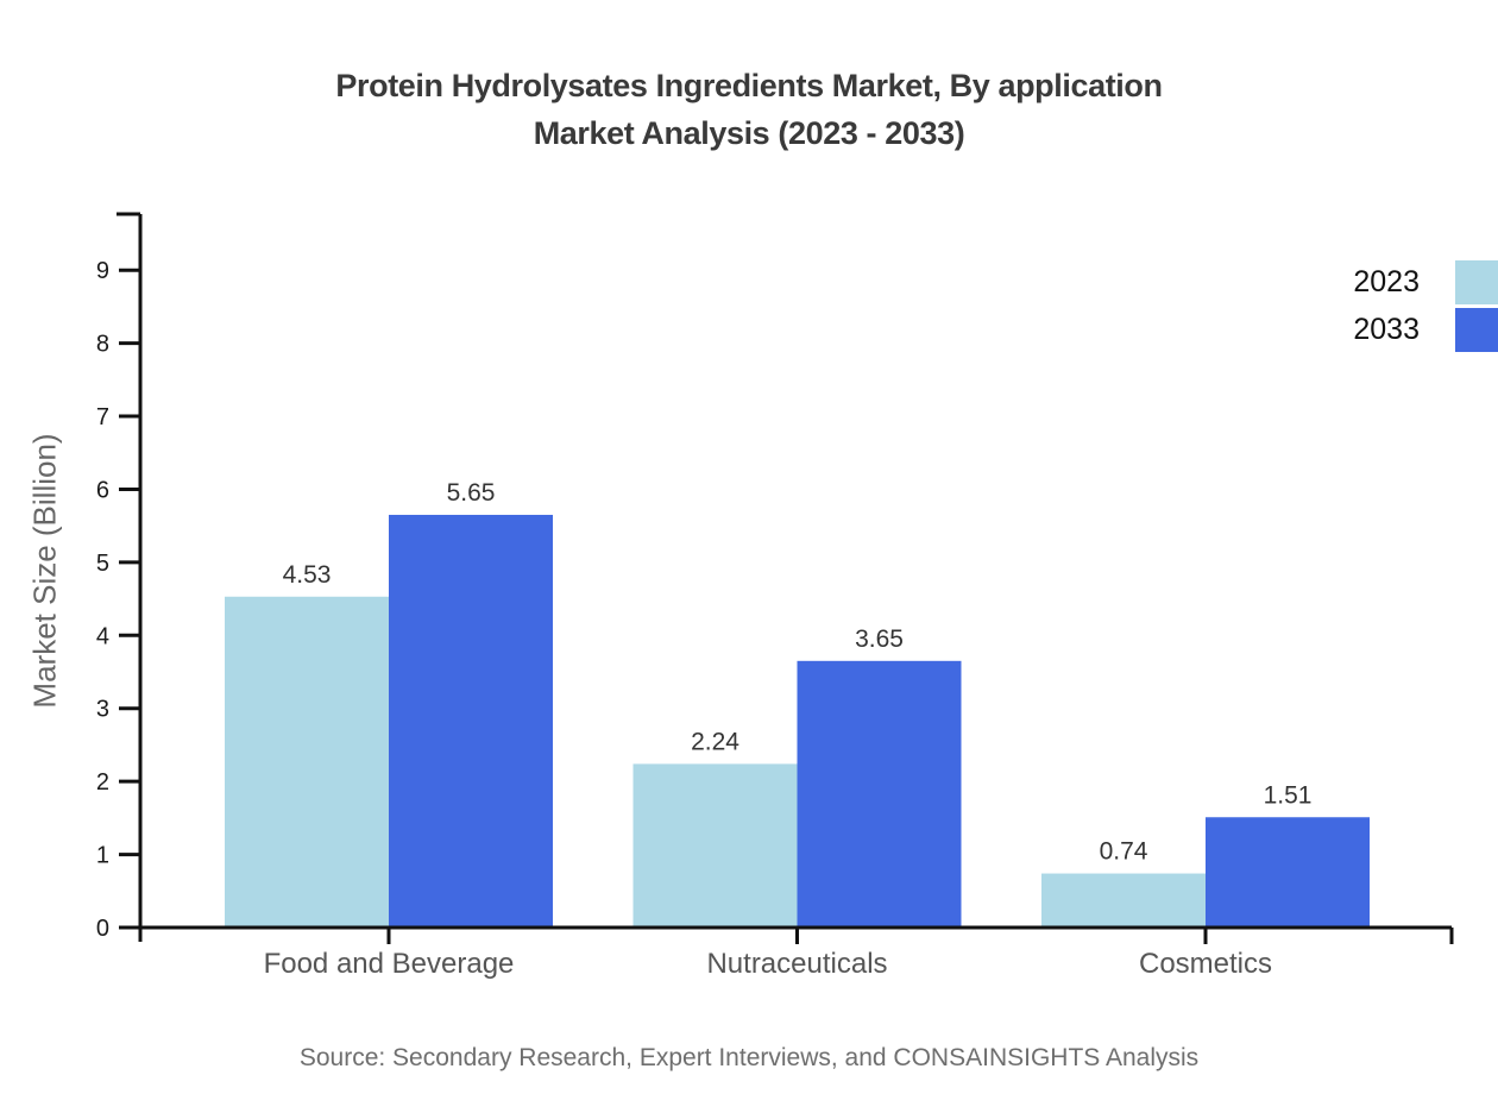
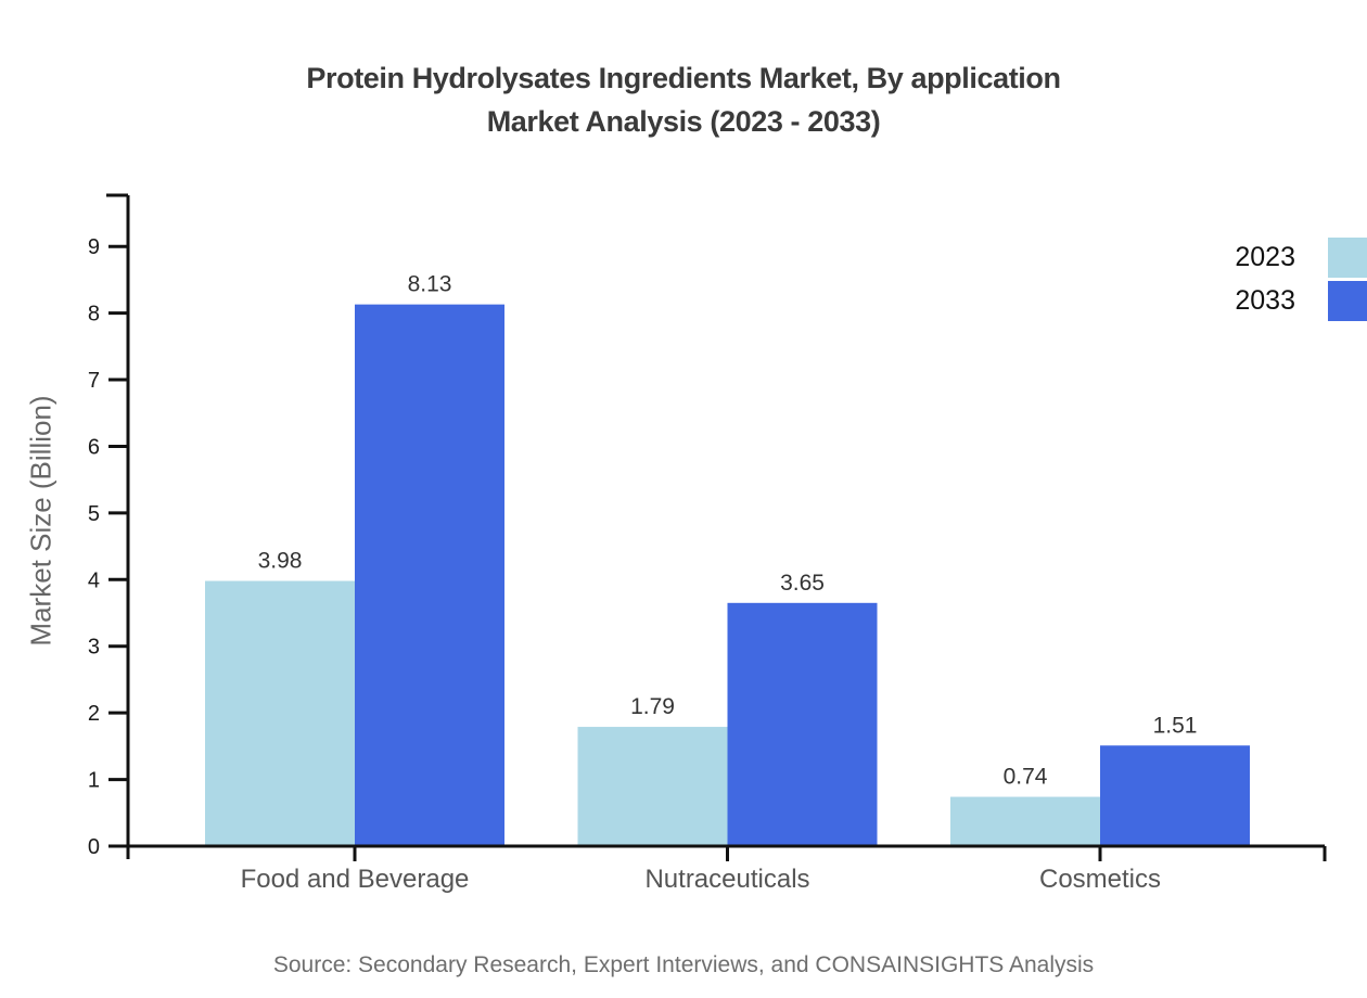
2023/Food and Beverage: 4.53 -> 3.98
2033/Food and Beverage: 5.65 -> 8.13
2023/Nutraceuticals: 2.24 -> 1.79
